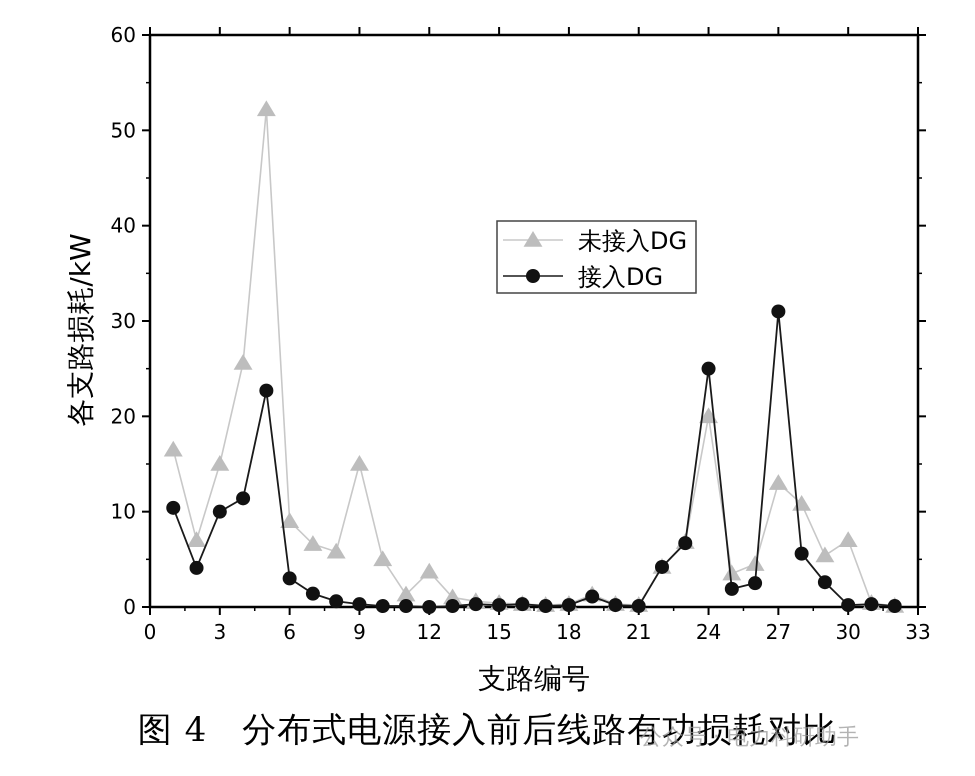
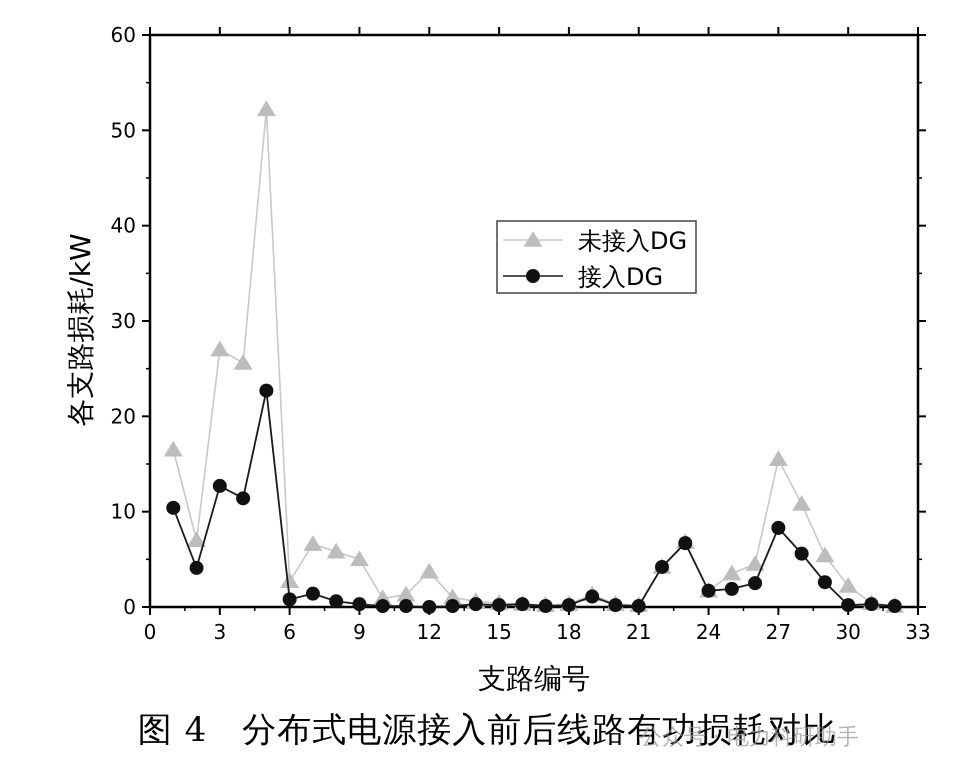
未接入DG/3: 15 -> 27
接入DG/3: 10 -> 13
未接入DG/6: 9 -> 3
接入DG/6: 3 -> 1
未接入DG/9: 15 -> 5
未接入DG/10: 5 -> 1
未接入DG/24: 20 -> 2
接入DG/24: 25 -> 2
未接入DG/27: 13 -> 16
接入DG/27: 31 -> 8
未接入DG/30: 7 -> 2
